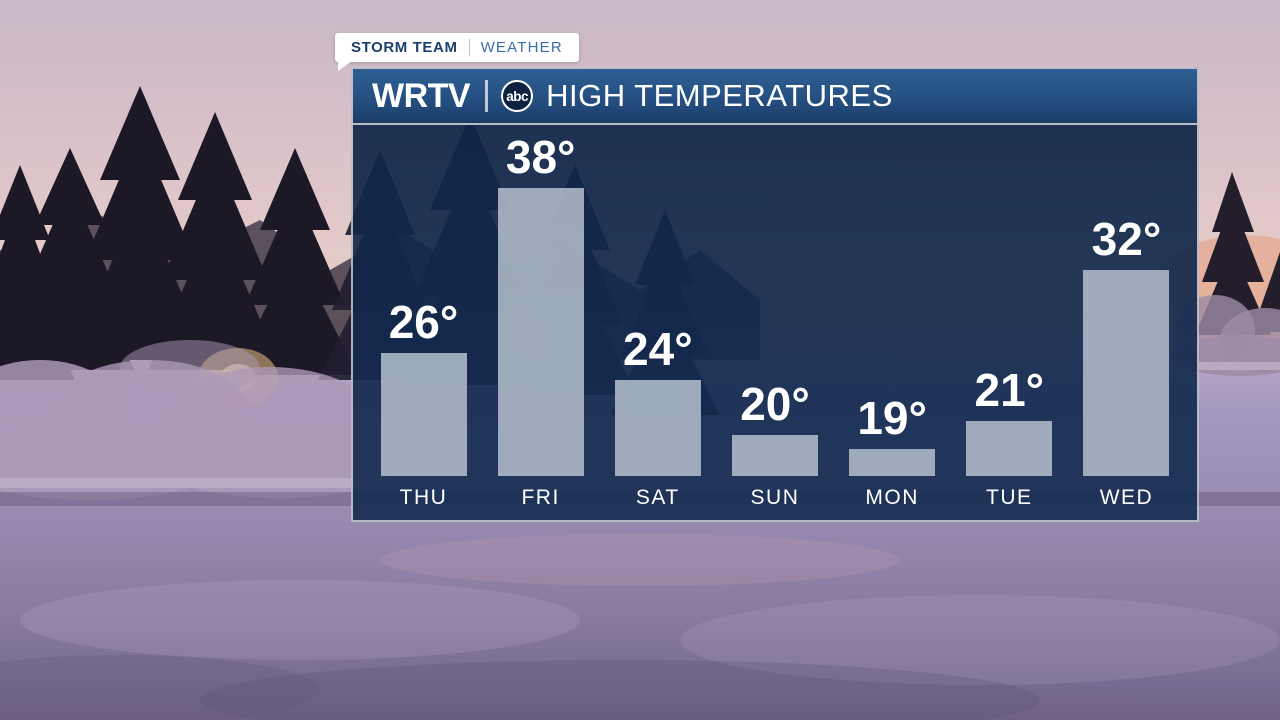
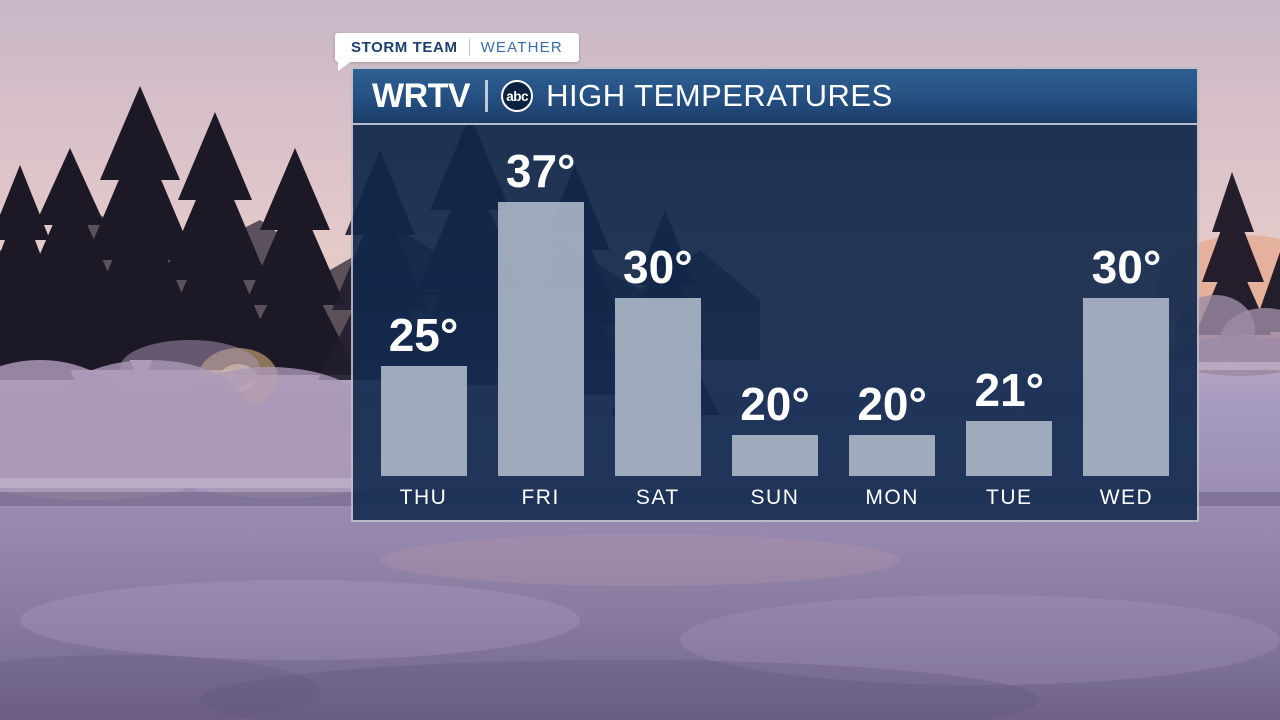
THU: 26° -> 25°
FRI: 38° -> 37°
SAT: 24° -> 30°
MON: 19° -> 20°
WED: 32° -> 30°
